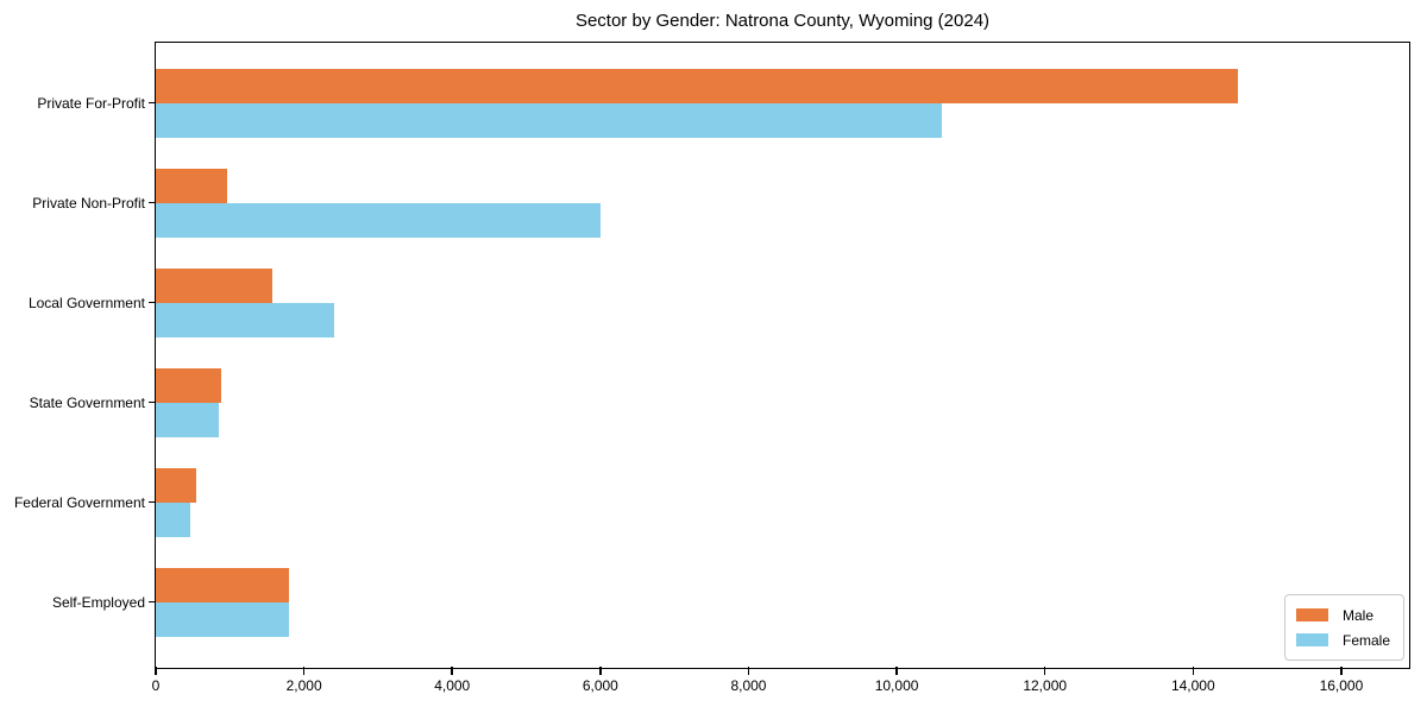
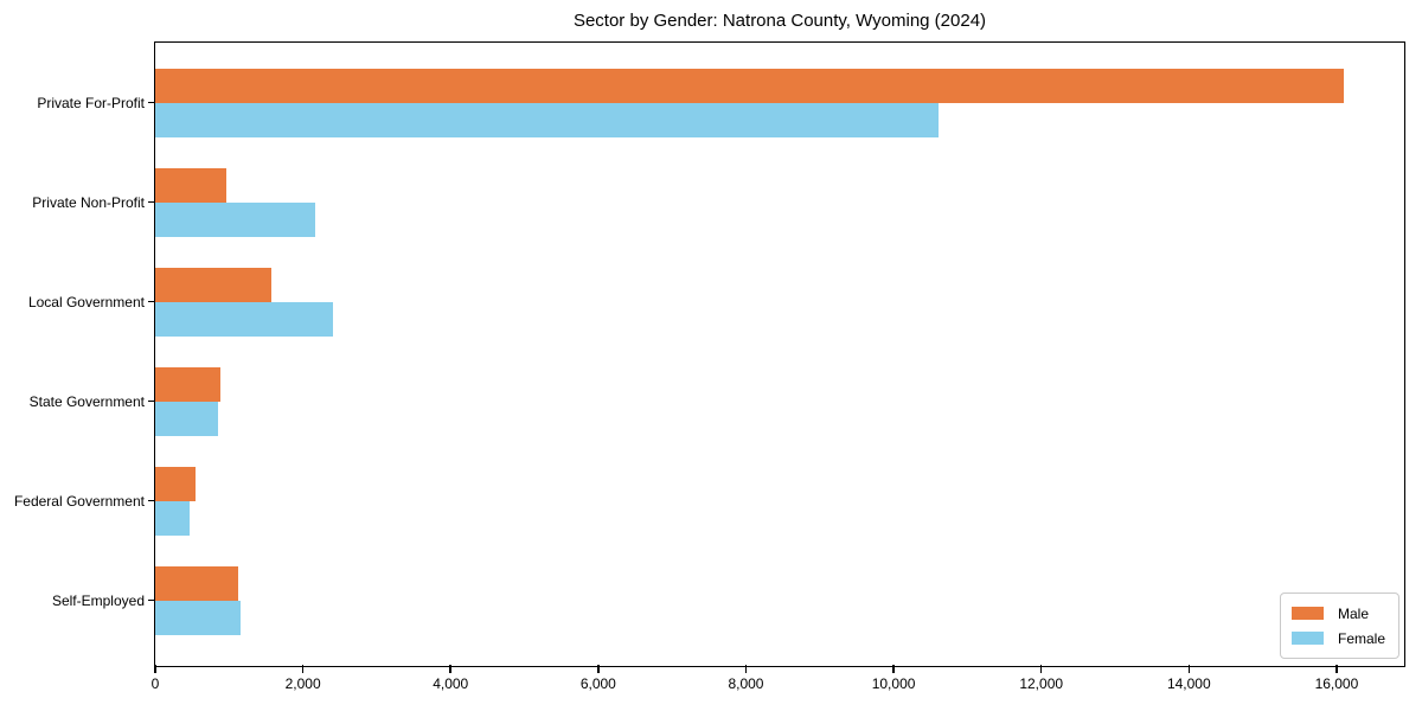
Male/Private For-Profit: 14600 -> 16100
Female/Private Non-Profit: 6000 -> 2200
Male/Self-Employed: 1800 -> 1100
Female/Self-Employed: 1800 -> 1200
